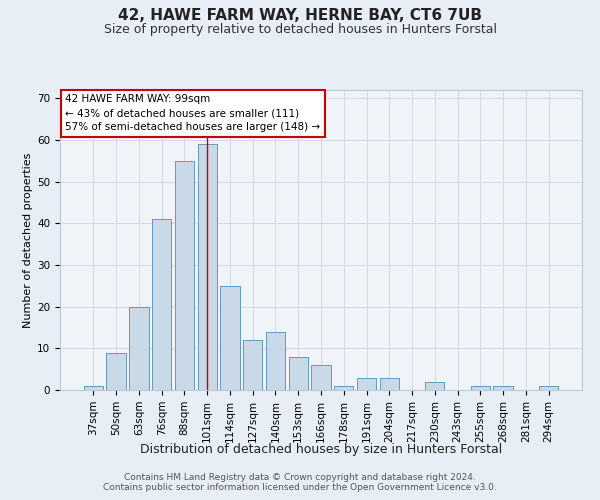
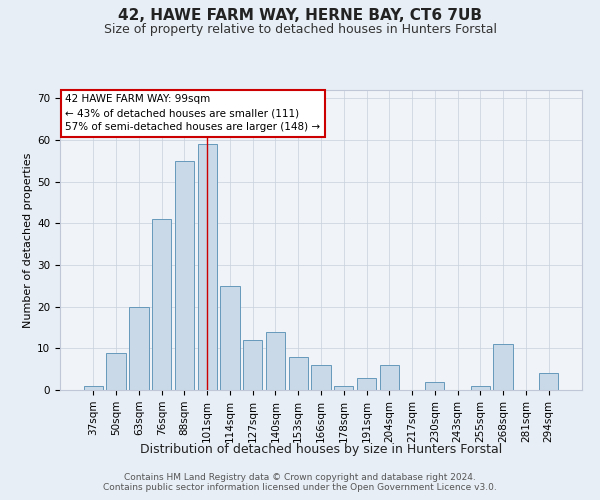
204sqm: 3 -> 6
268sqm: 1 -> 11
294sqm: 1 -> 4
